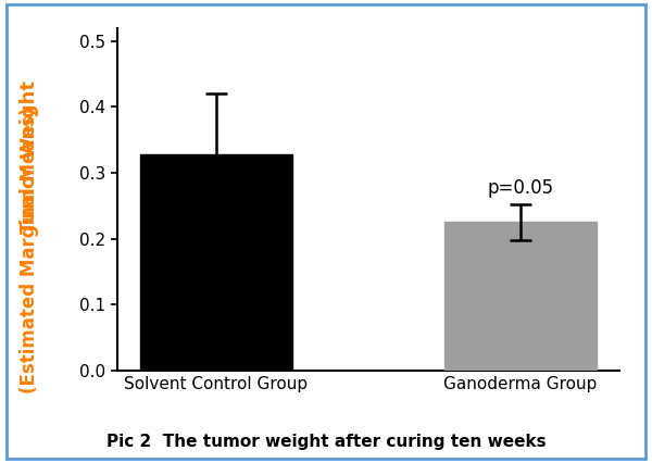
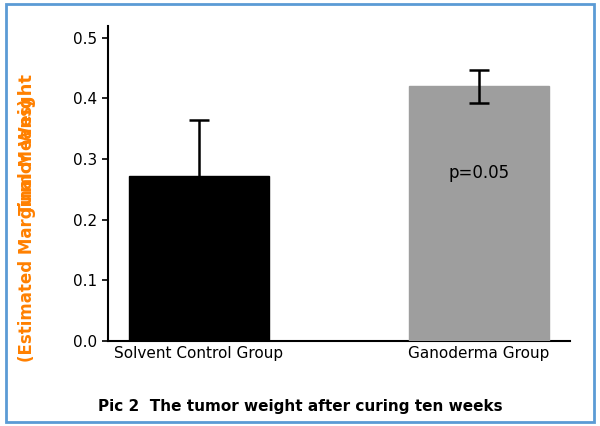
Solvent Control Group: 0.328 -> 0.272
Ganoderma Group: 0.225 -> 0.420
